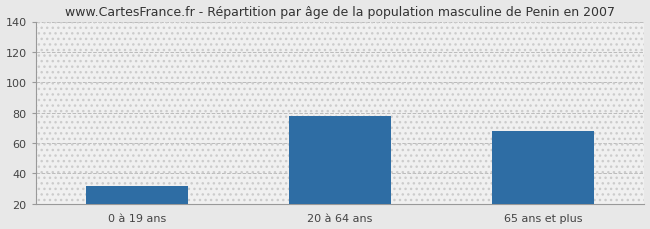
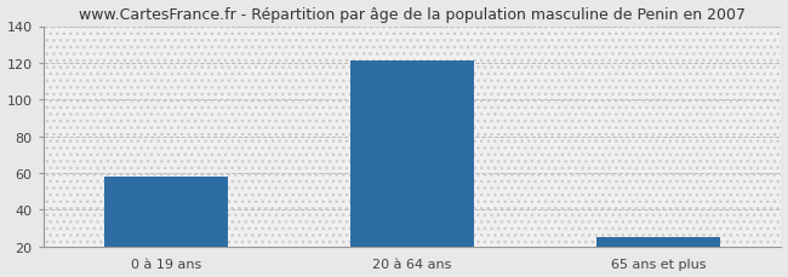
0 à 19 ans: 32 -> 58
20 à 64 ans: 78 -> 121
65 ans et plus: 68 -> 25
